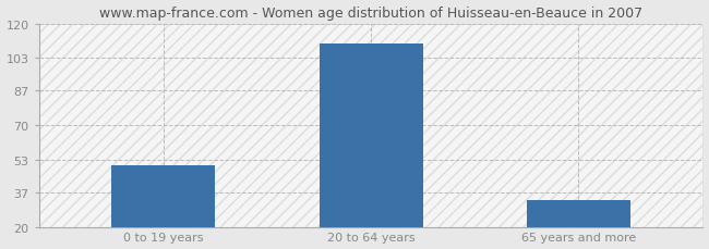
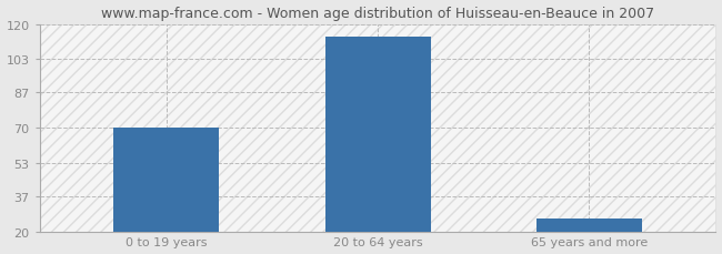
0 to 19 years: 50 -> 70
20 to 64 years: 110 -> 114
65 years and more: 33 -> 26
